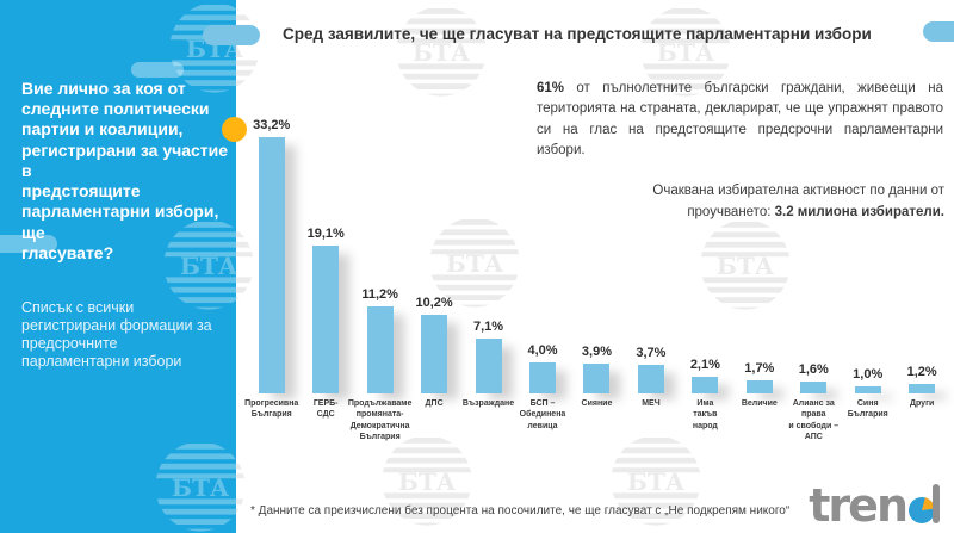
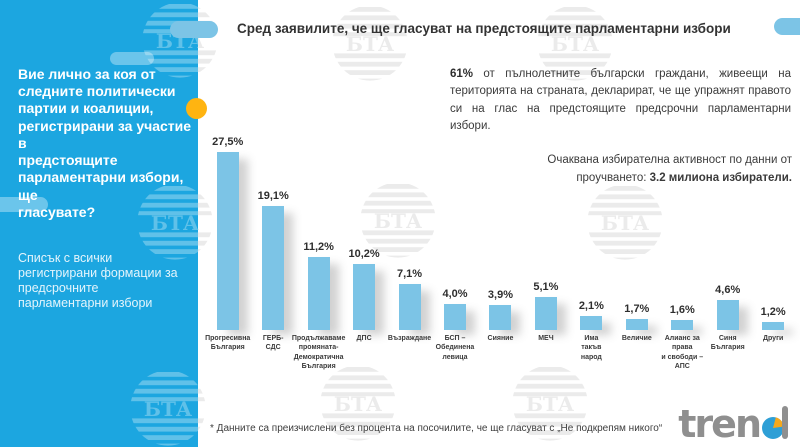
Прогресивна България: 33,2% -> 27,5%
МЕЧ: 3,7% -> 5,1%
Синя България: 1,0% -> 4,6%
